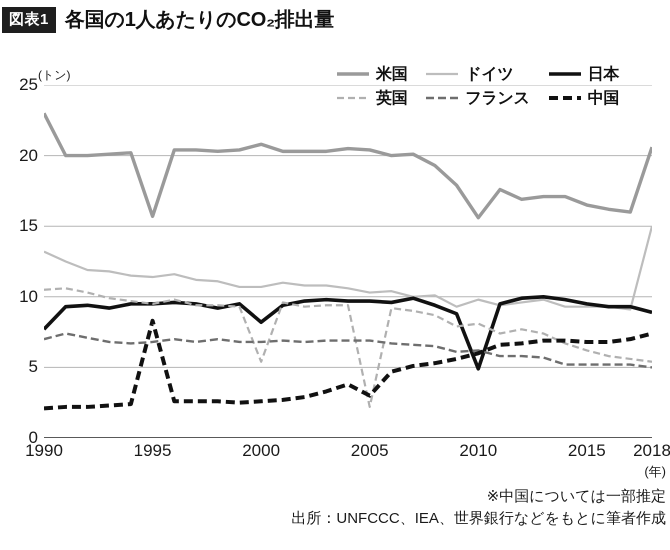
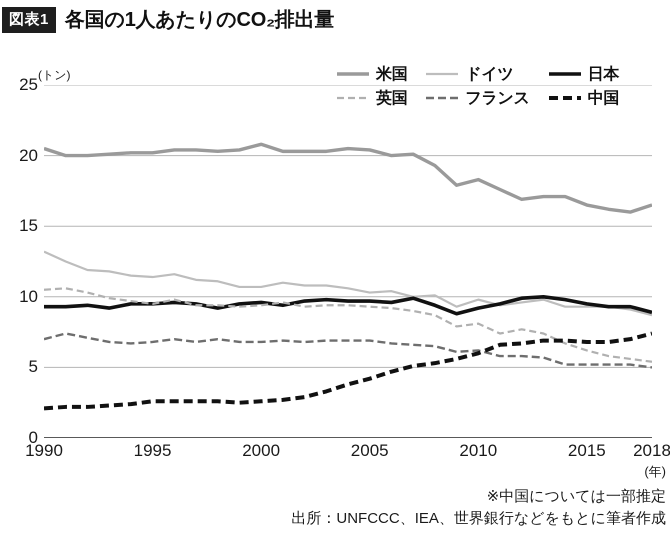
米国/1990: 23.0 -> 20.5
日本/1990: 7.7 -> 9.3
米国/1995: 15.7 -> 20.2
中国/1995: 8.3 -> 2.6
日本/2000: 8.2 -> 9.6
英国/2000: 5.4 -> 9.4
英国/2005: 2.2 -> 9.3
中国/2005: 3.0 -> 4.2
米国/2010: 15.6 -> 18.3
日本/2010: 4.9 -> 9.2
米国/2018: 20.6 -> 16.5
ドイツ/2018: 15.0 -> 8.7
